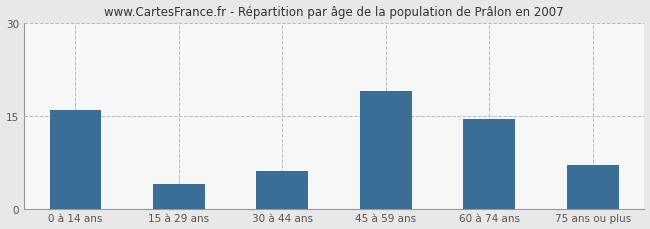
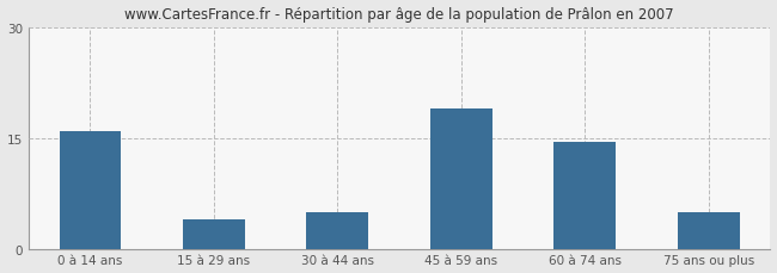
30 à 44 ans: 6.0 -> 5.0
75 ans ou plus: 7.0 -> 5.0
